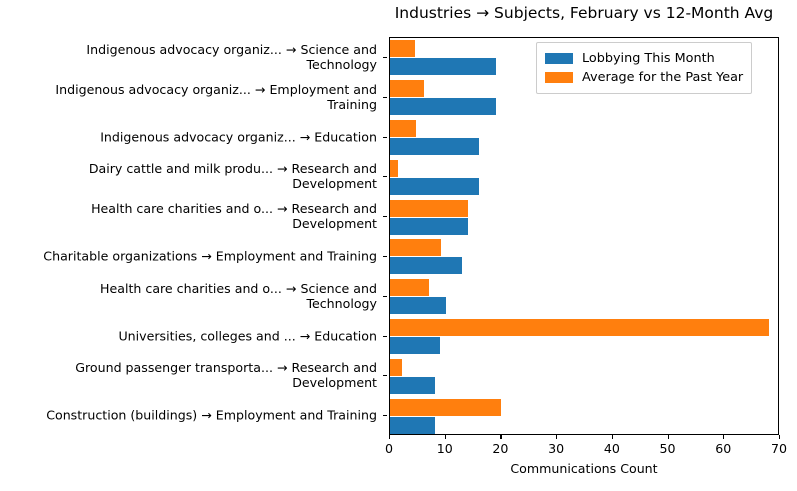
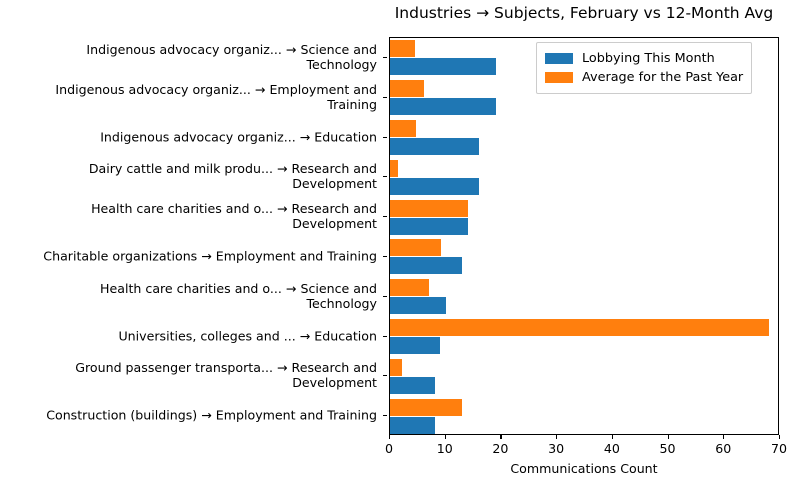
Average for the Past Year/Construction (buildings) → Employment and Training: 20 -> 13
